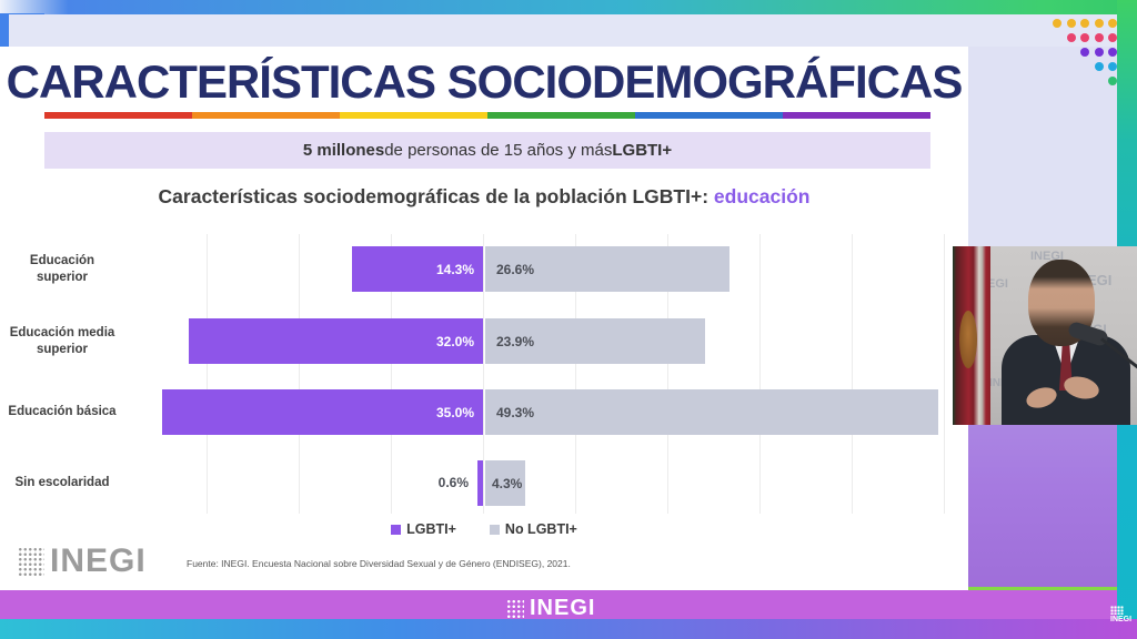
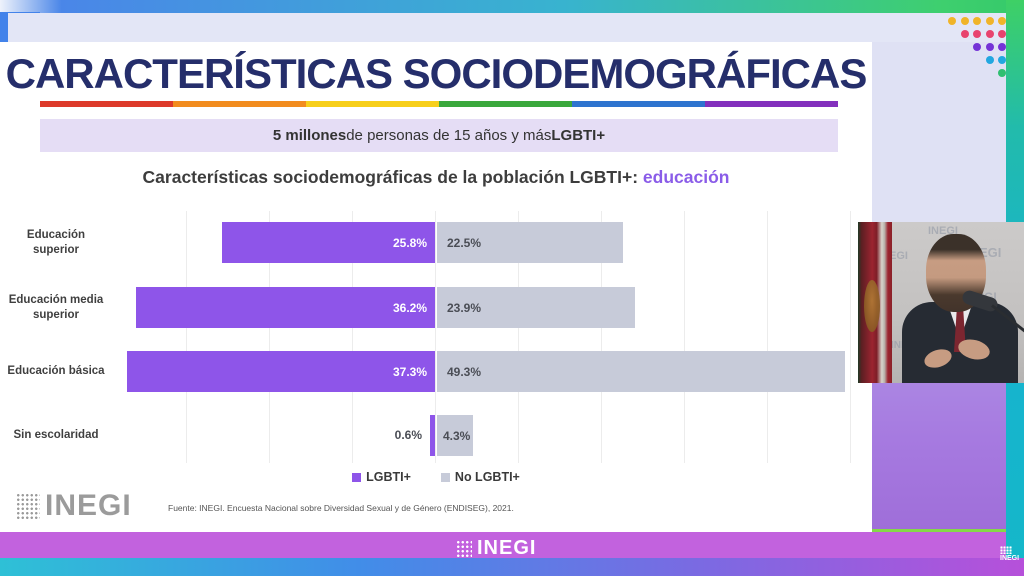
LGBTI+/Educación superior: 14.3% -> 25.8%
No LGBTI+/Educación superior: 26.6% -> 22.5%
LGBTI+/Educación media superior: 32.0% -> 36.2%
LGBTI+/Educación básica: 35.0% -> 37.3%
